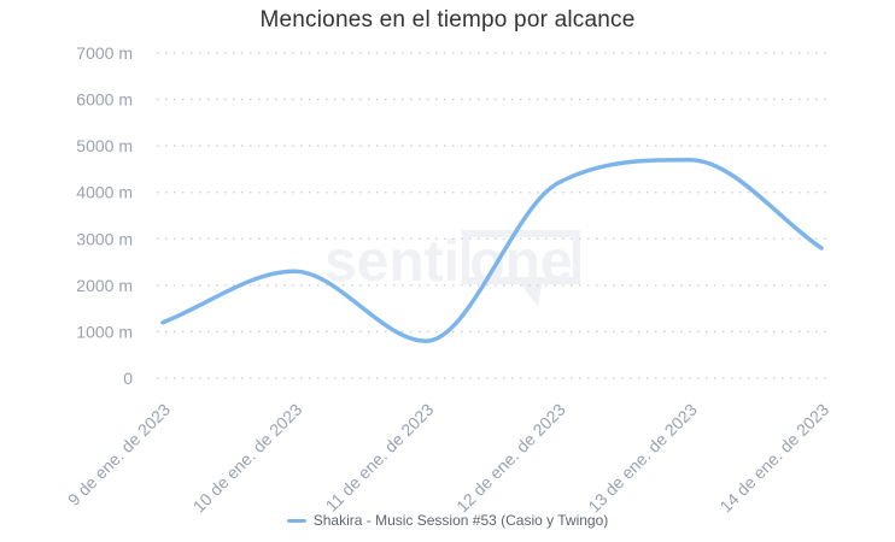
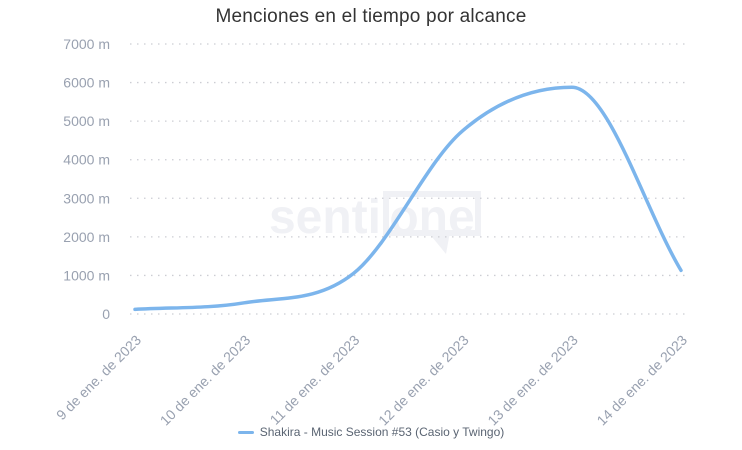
9 de ene. de 2023: 1200m -> 100m
10 de ene. de 2023: 2300m -> 300m
11 de ene. de 2023: 800m -> 1000m
12 de ene. de 2023: 4200m -> 4800m
13 de ene. de 2023: 4700m -> 5900m
14 de ene. de 2023: 2800m -> 1100m
